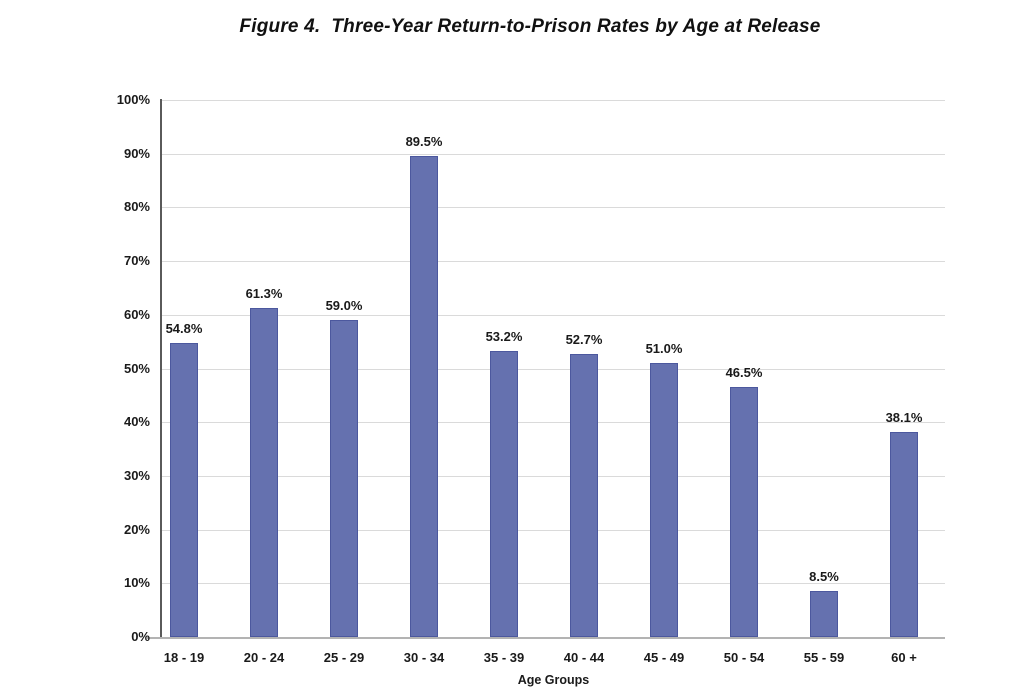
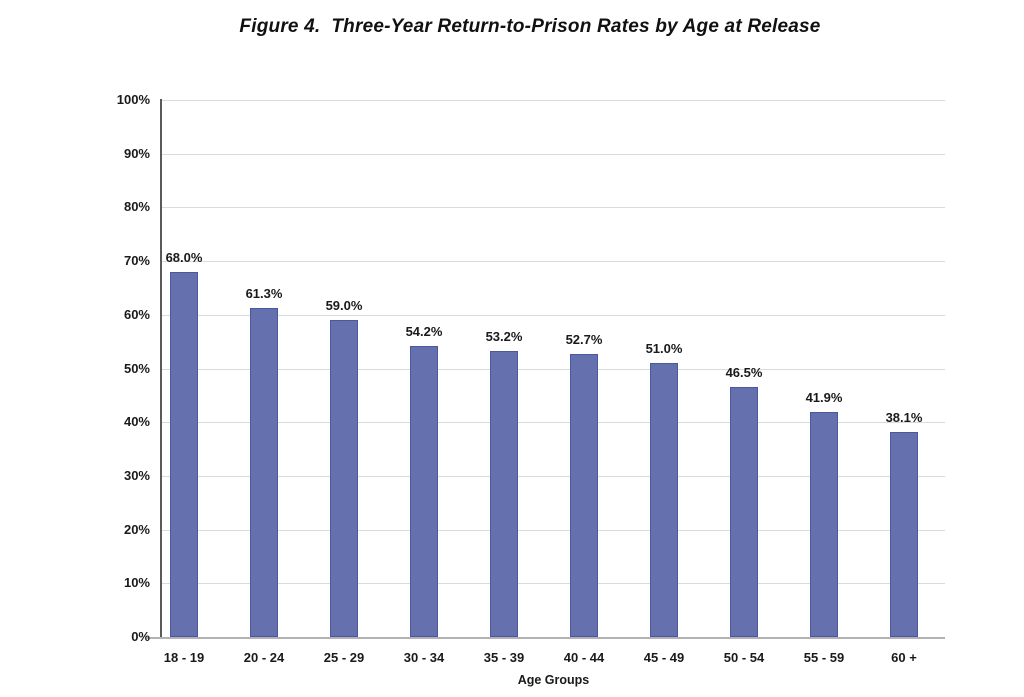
18 - 19: 54.8% -> 68.0%
30 - 34: 89.5% -> 54.2%
55 - 59: 8.5% -> 41.9%
